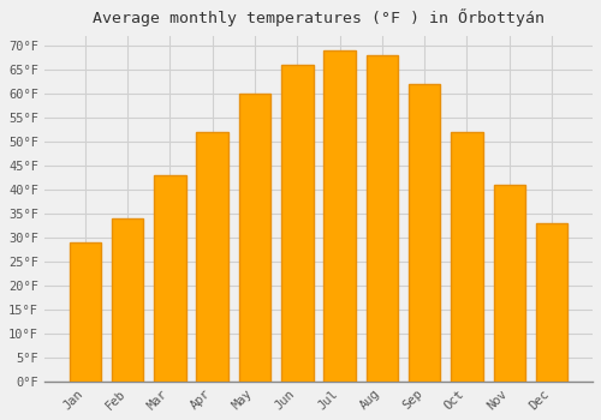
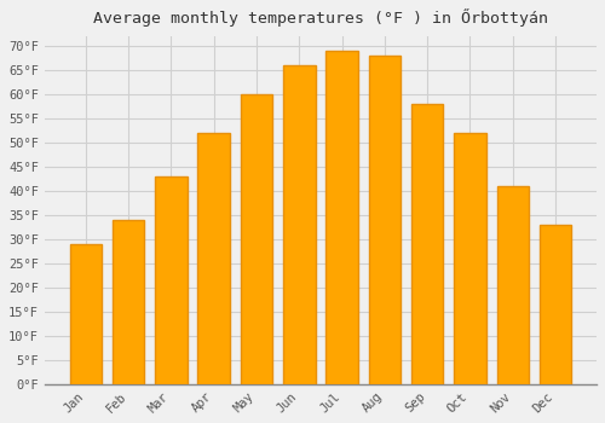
Sep: 62°F -> 58°F
